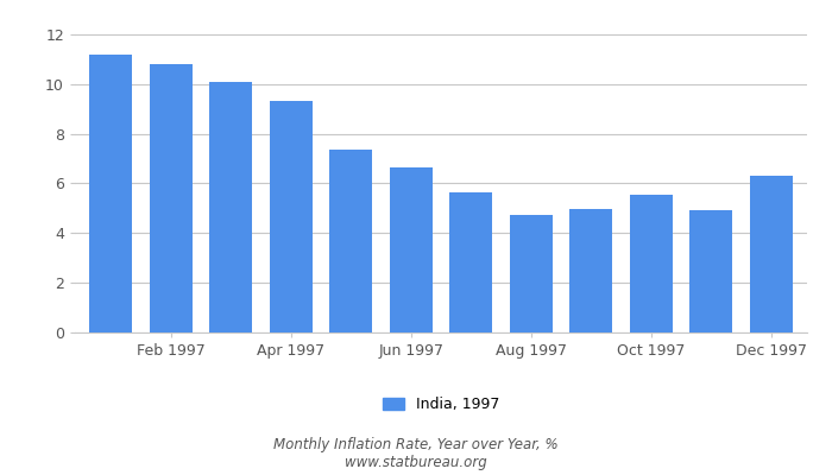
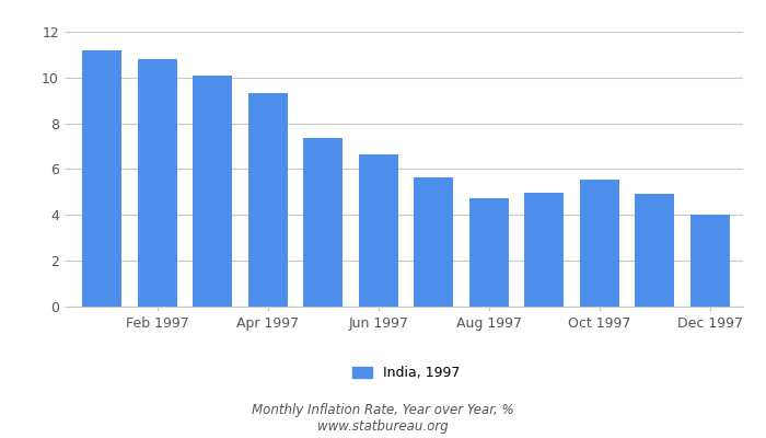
Dec 1997: 6.32 -> 4.00
